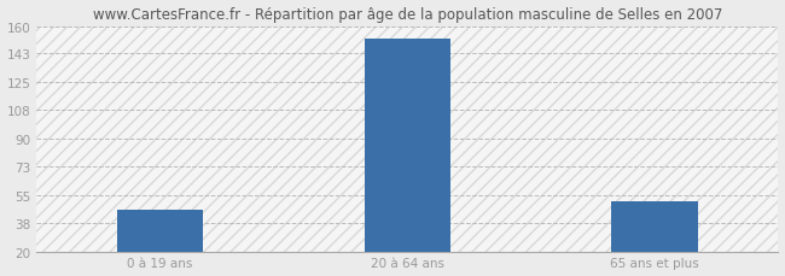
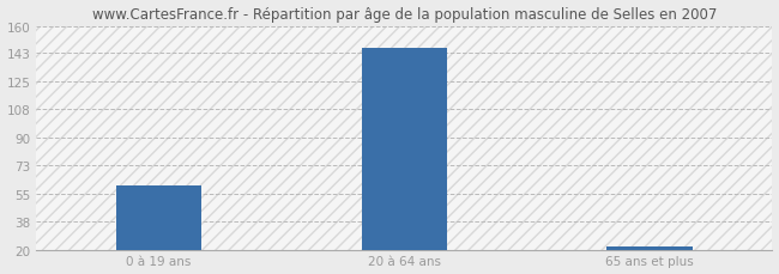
0 à 19 ans: 46 -> 60
20 à 64 ans: 152 -> 146
65 ans et plus: 51 -> 22
